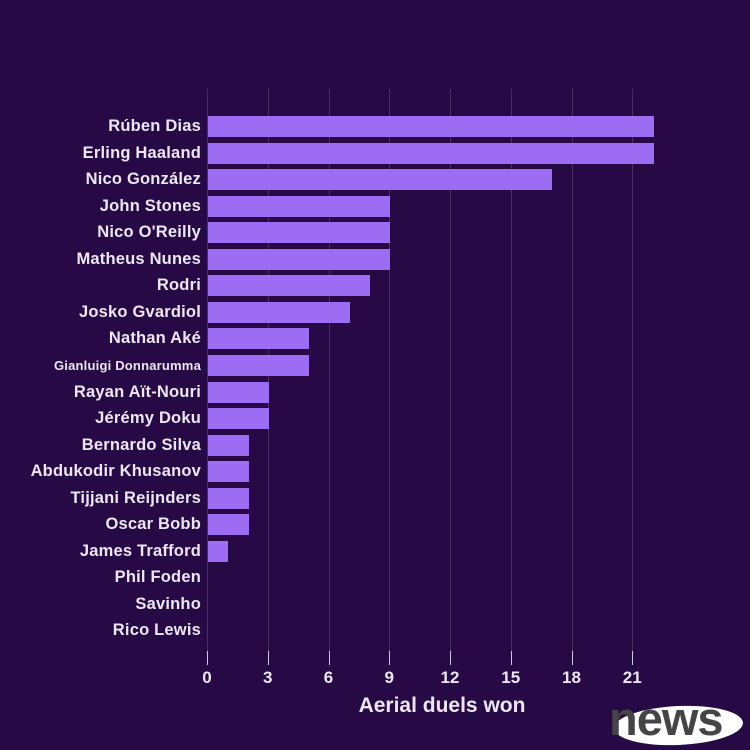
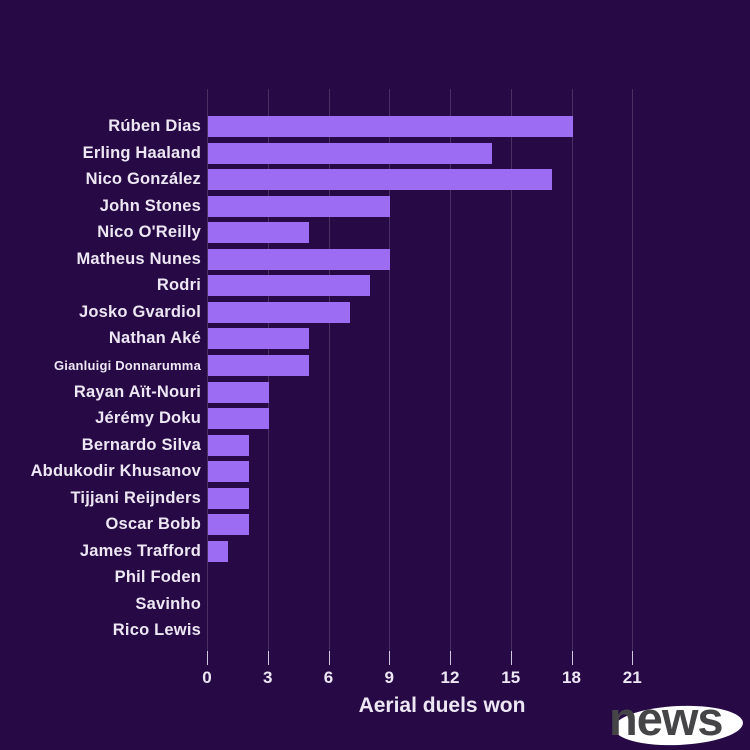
Rúben Dias: 22 -> 18
Erling Haaland: 22 -> 14
Nico O'Reilly: 9 -> 5
